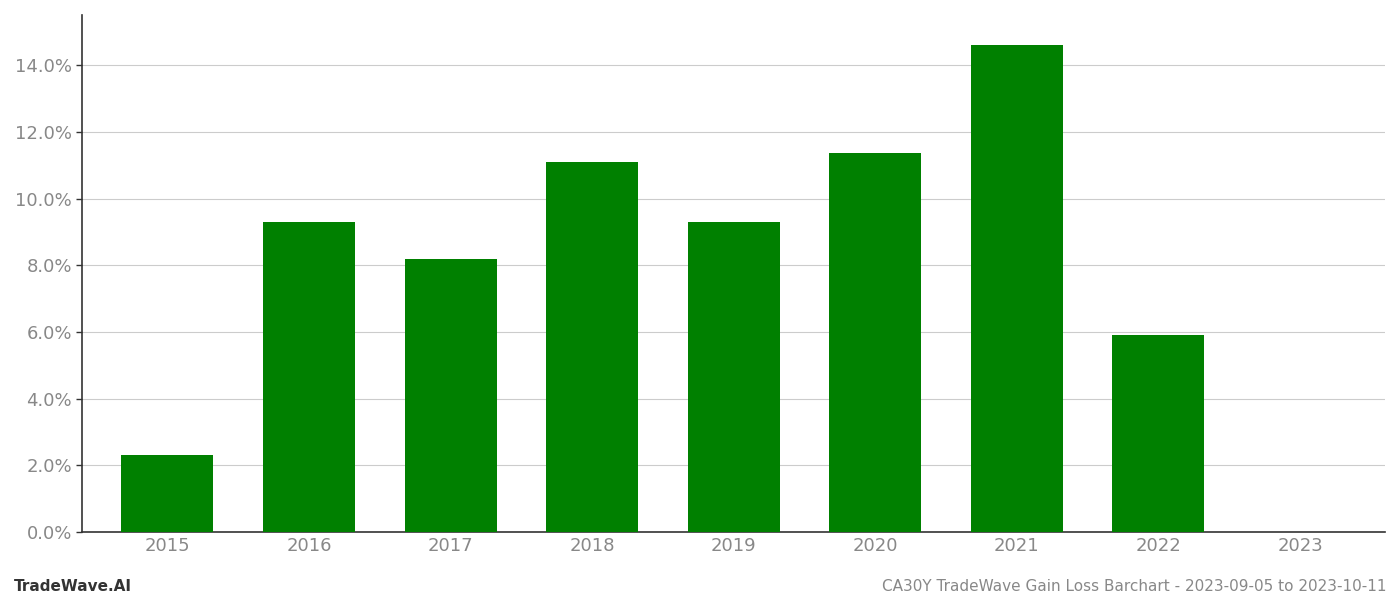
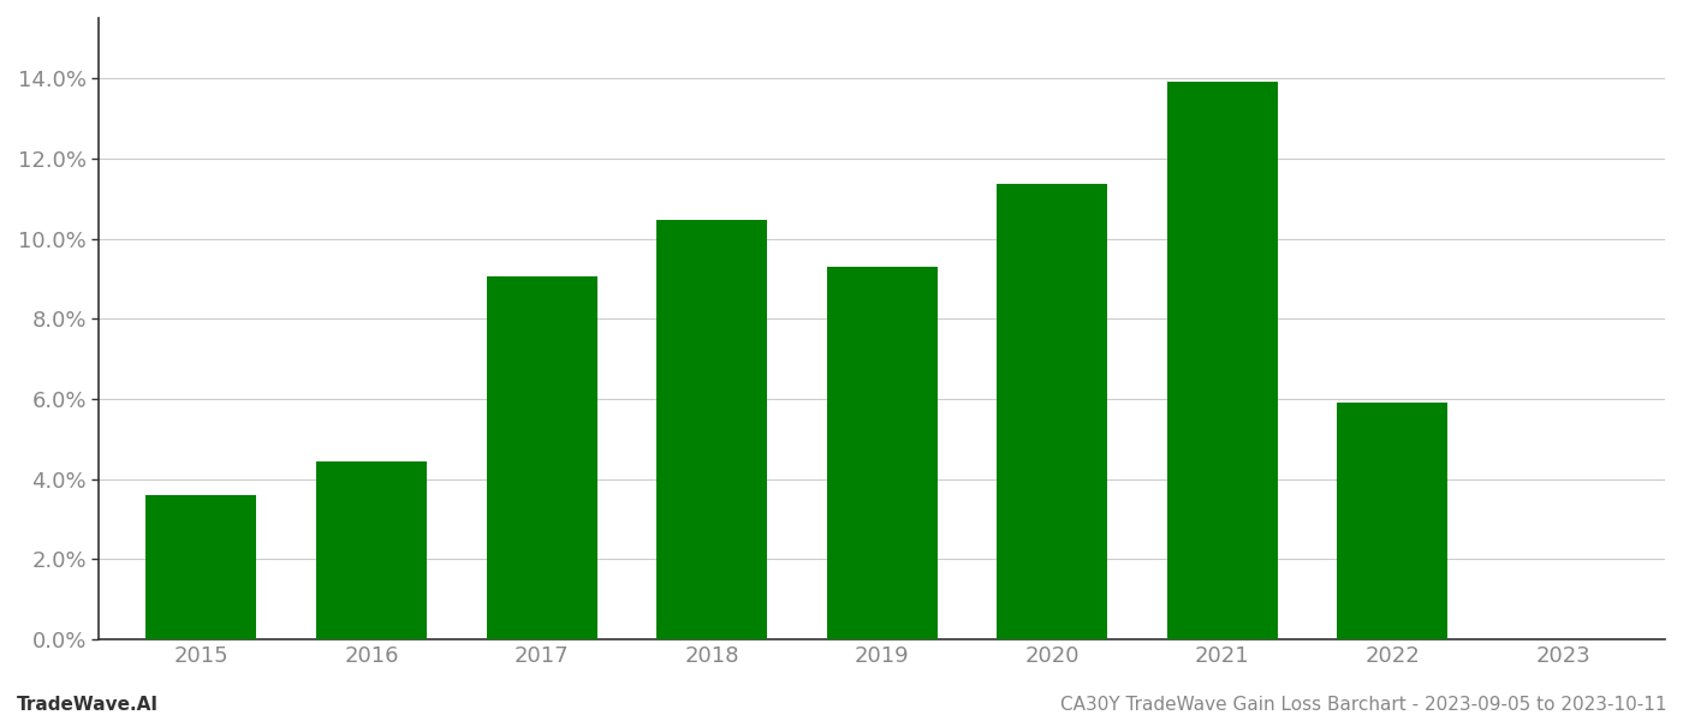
2015: 2.32% -> 3.60%
2016: 9.30% -> 4.45%
2017: 8.20% -> 9.05%
2018: 11.10% -> 10.45%
2021: 14.60% -> 13.90%
